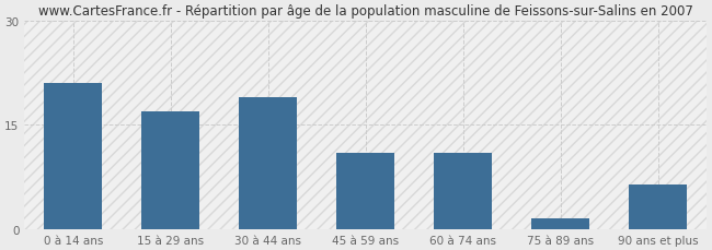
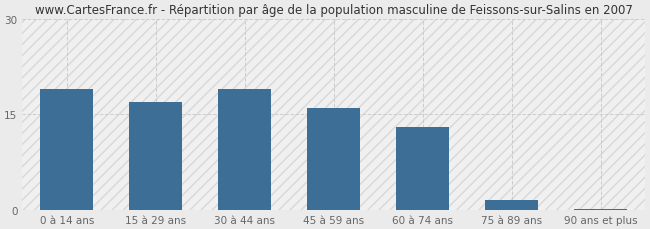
0 à 14 ans: 21.0 -> 19.0
45 à 59 ans: 11.0 -> 16.0
60 à 74 ans: 11.0 -> 13.0
90 ans et plus: 6.4 -> 0.2
